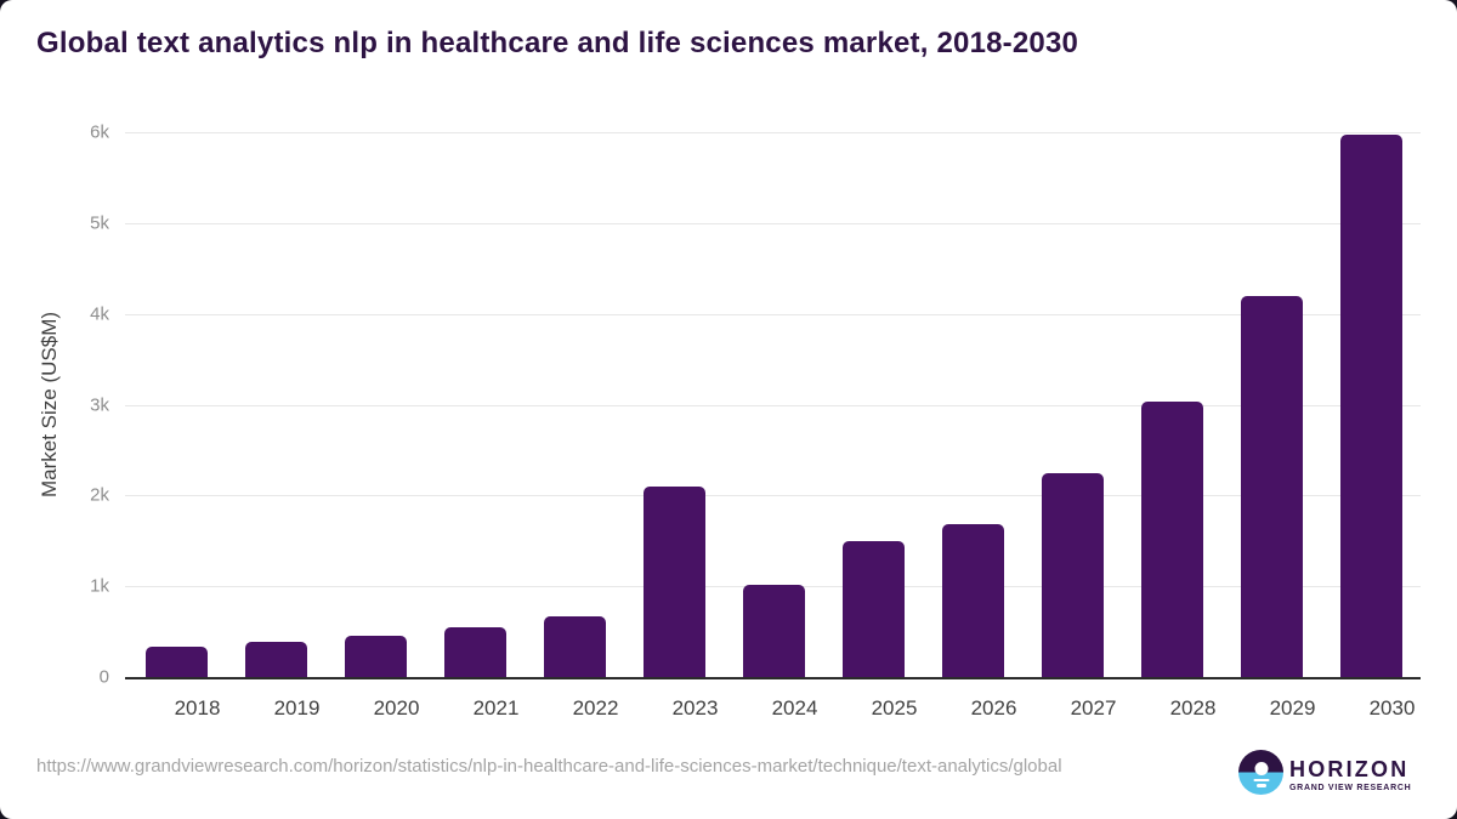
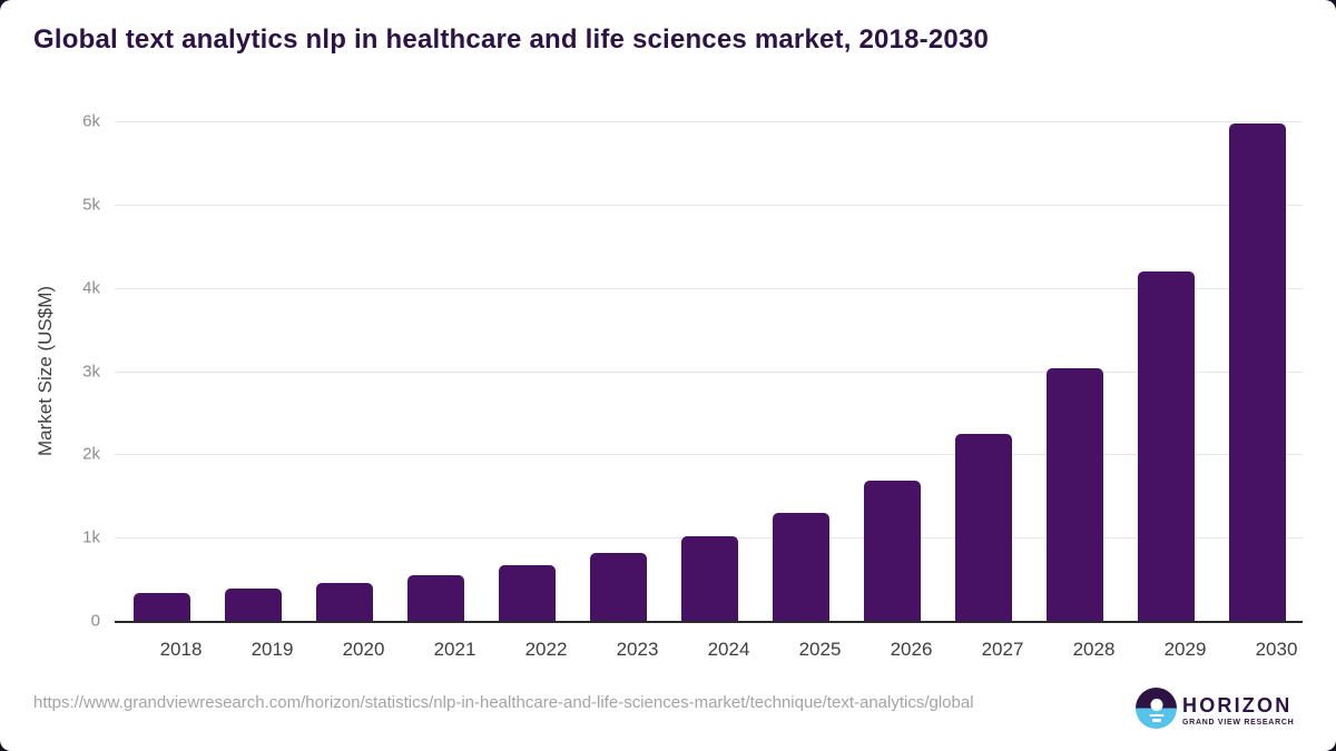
2023: 2.1k -> 0.8k
2025: 1.5k -> 1.3k
